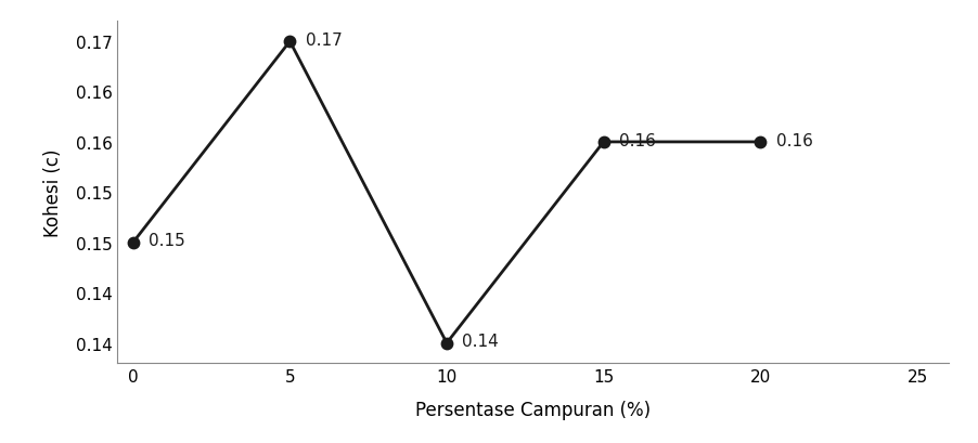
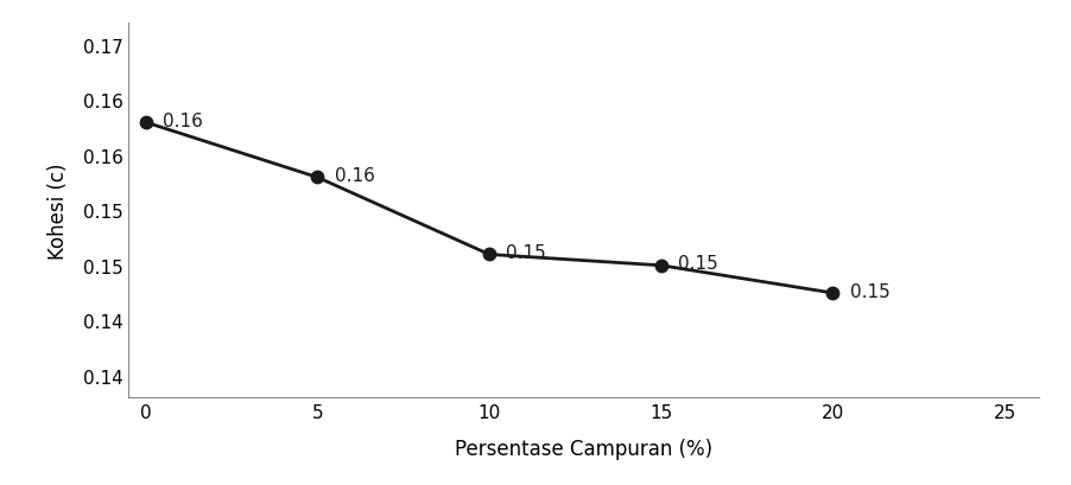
0: 0.15 -> 0.16
5: 0.17 -> 0.16
10: 0.14 -> 0.15
15: 0.16 -> 0.15
20: 0.16 -> 0.15
